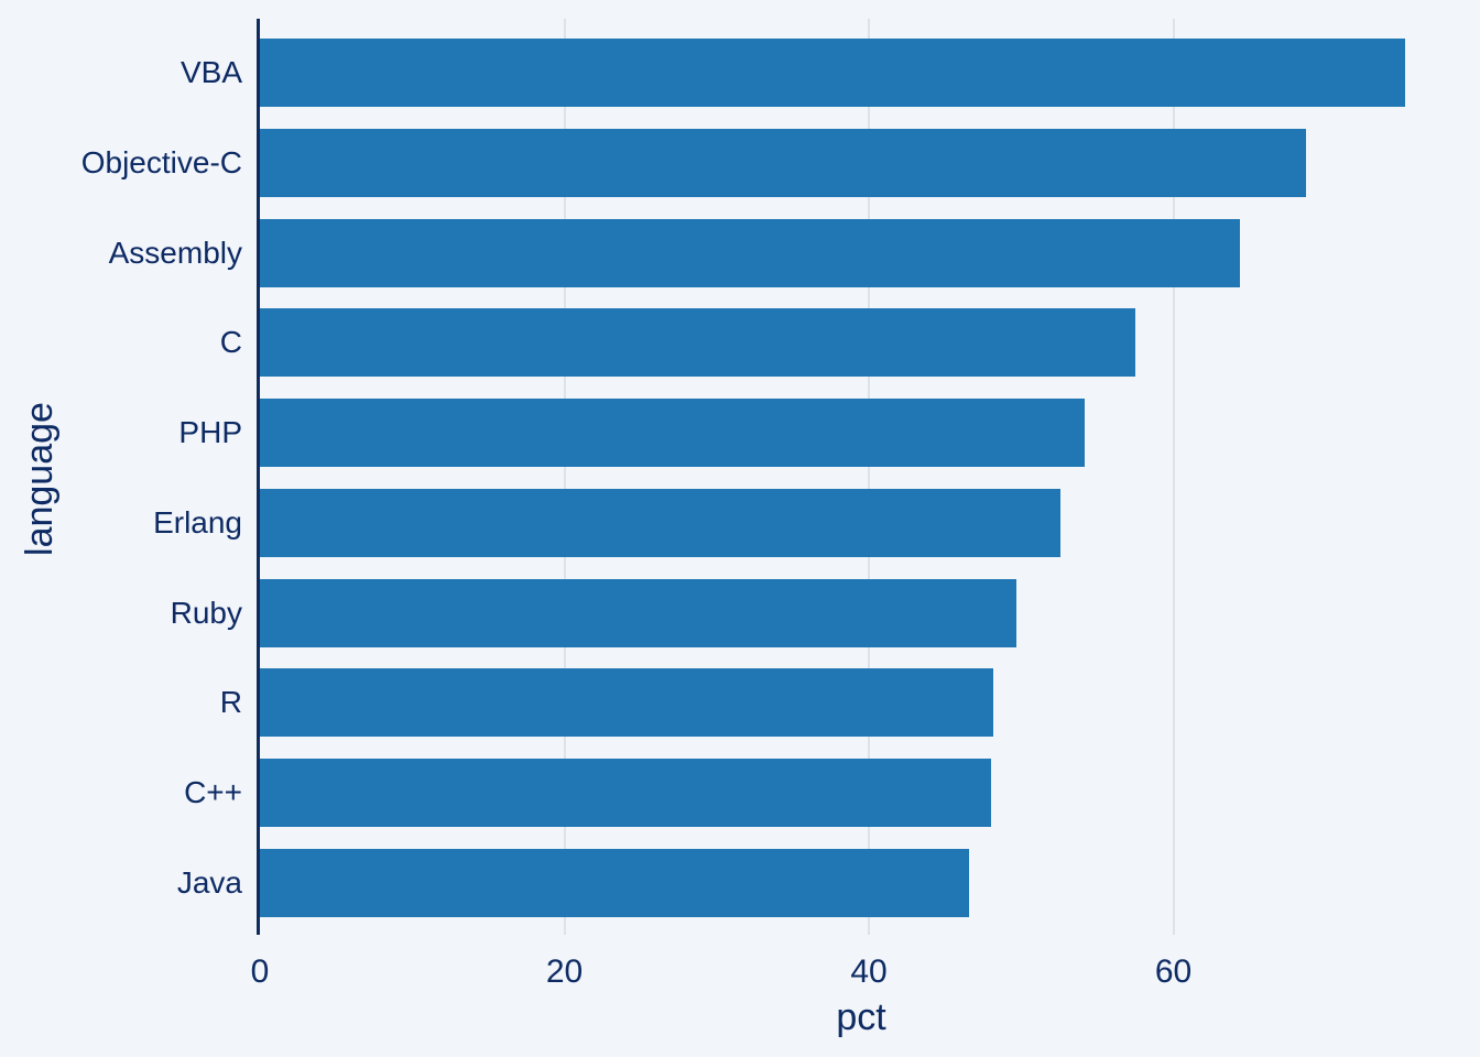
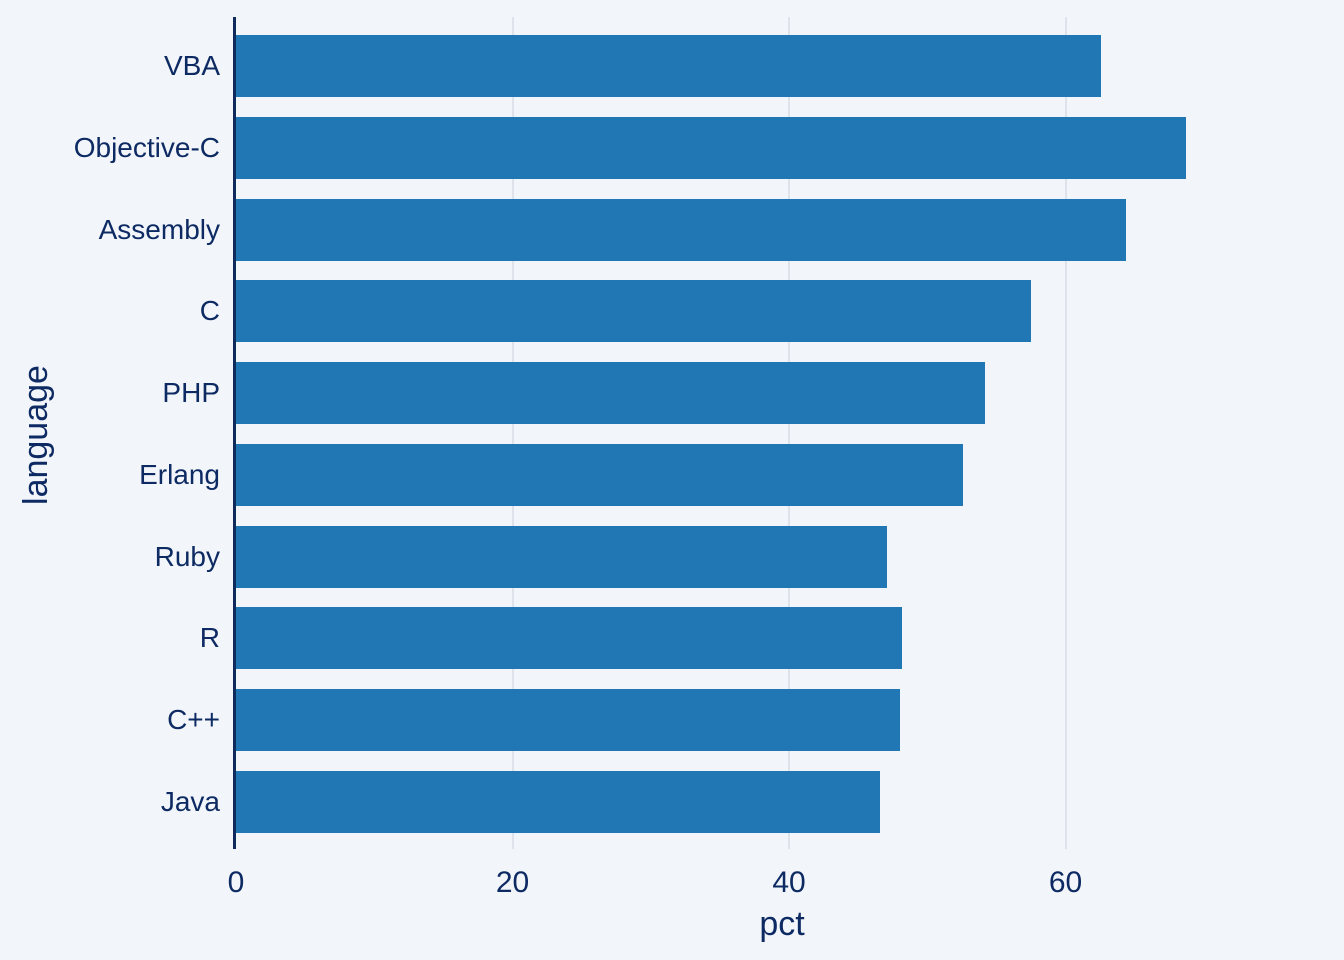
VBA: 75.2 -> 62.6
Ruby: 49.7 -> 47.1
